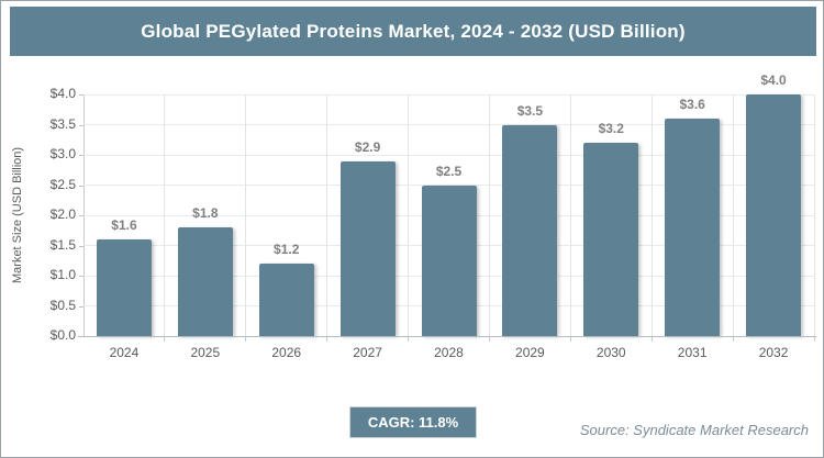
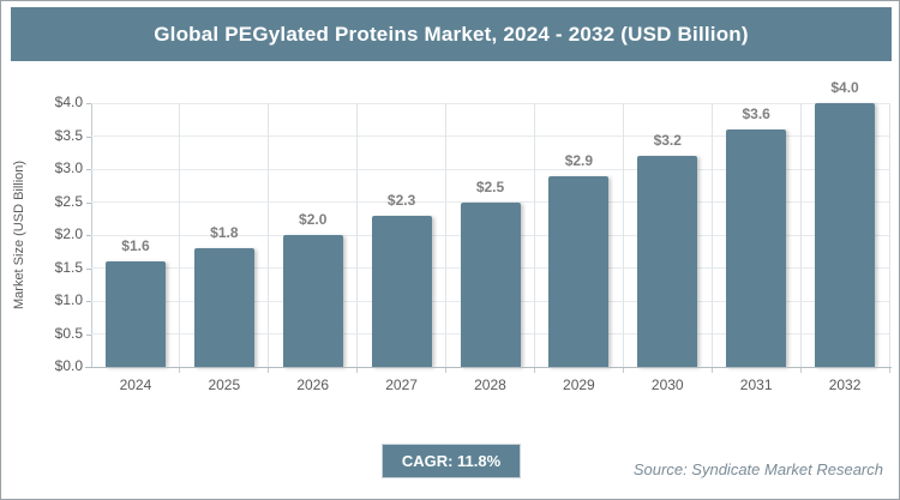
2026: $1.2 -> $2.0
2027: $2.9 -> $2.3
2029: $3.5 -> $2.9
